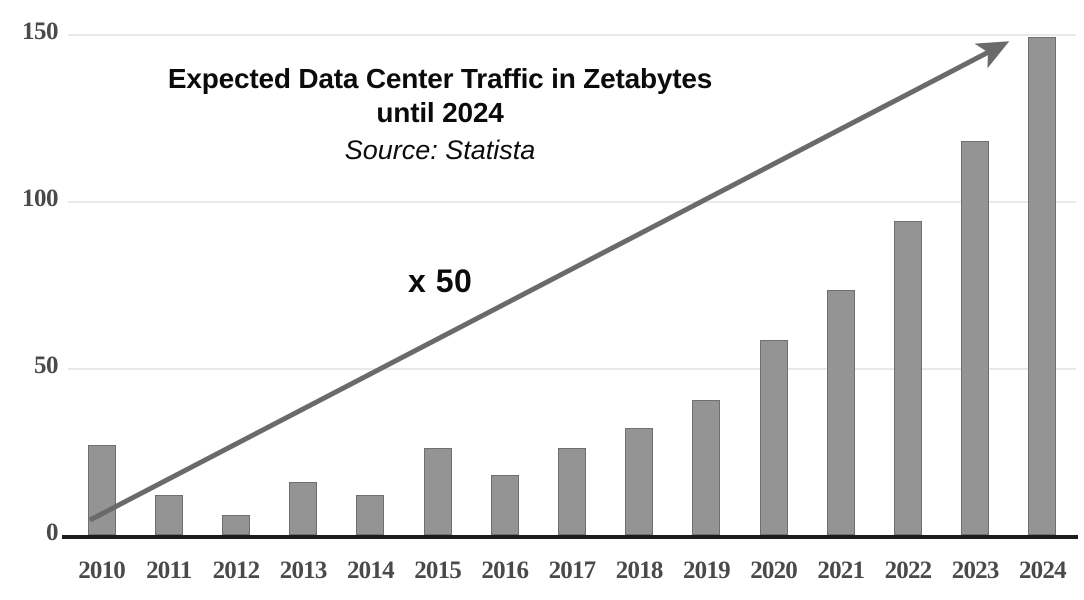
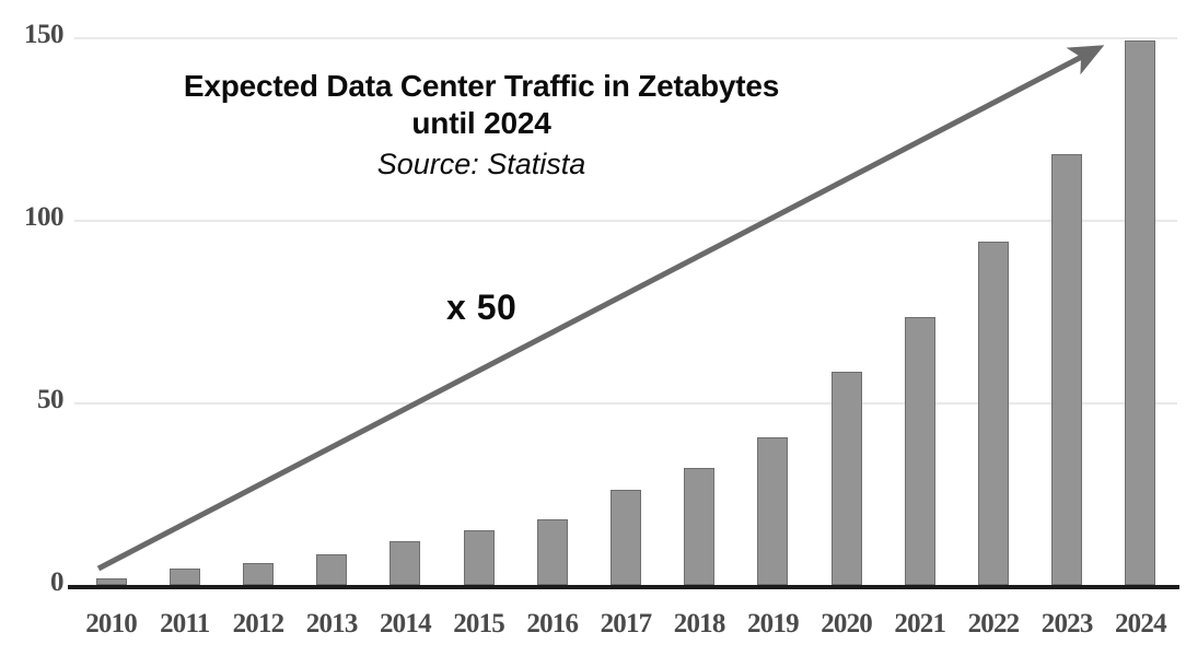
2010: 27 -> 2
2011: 12 -> 4
2013: 16 -> 8
2015: 26 -> 15
